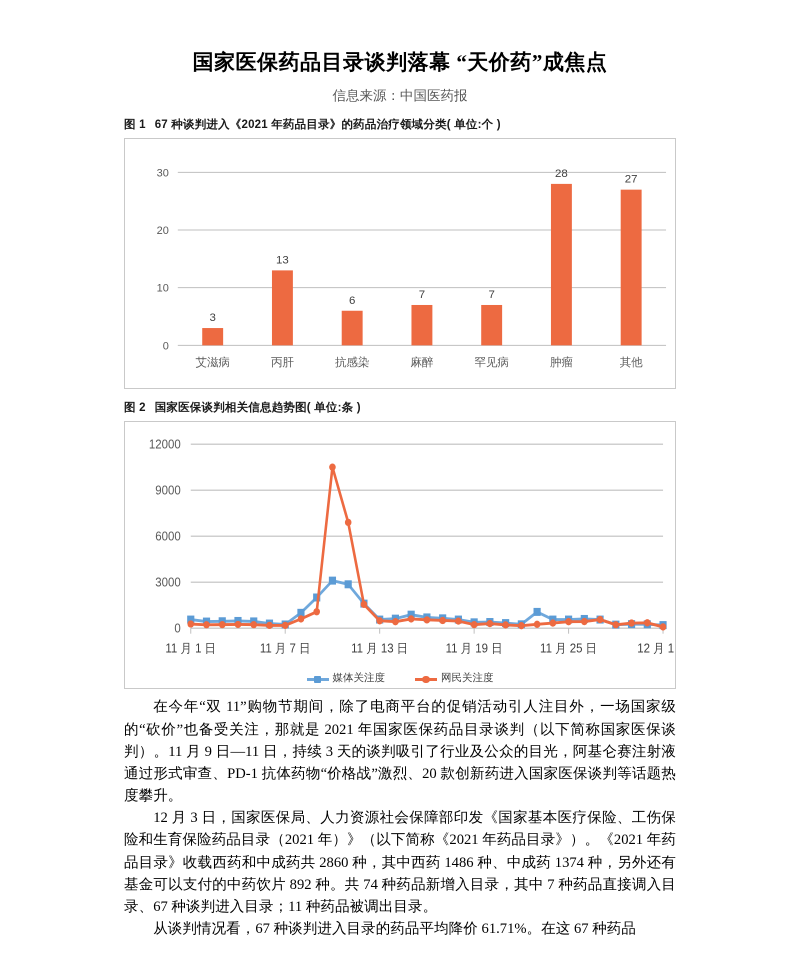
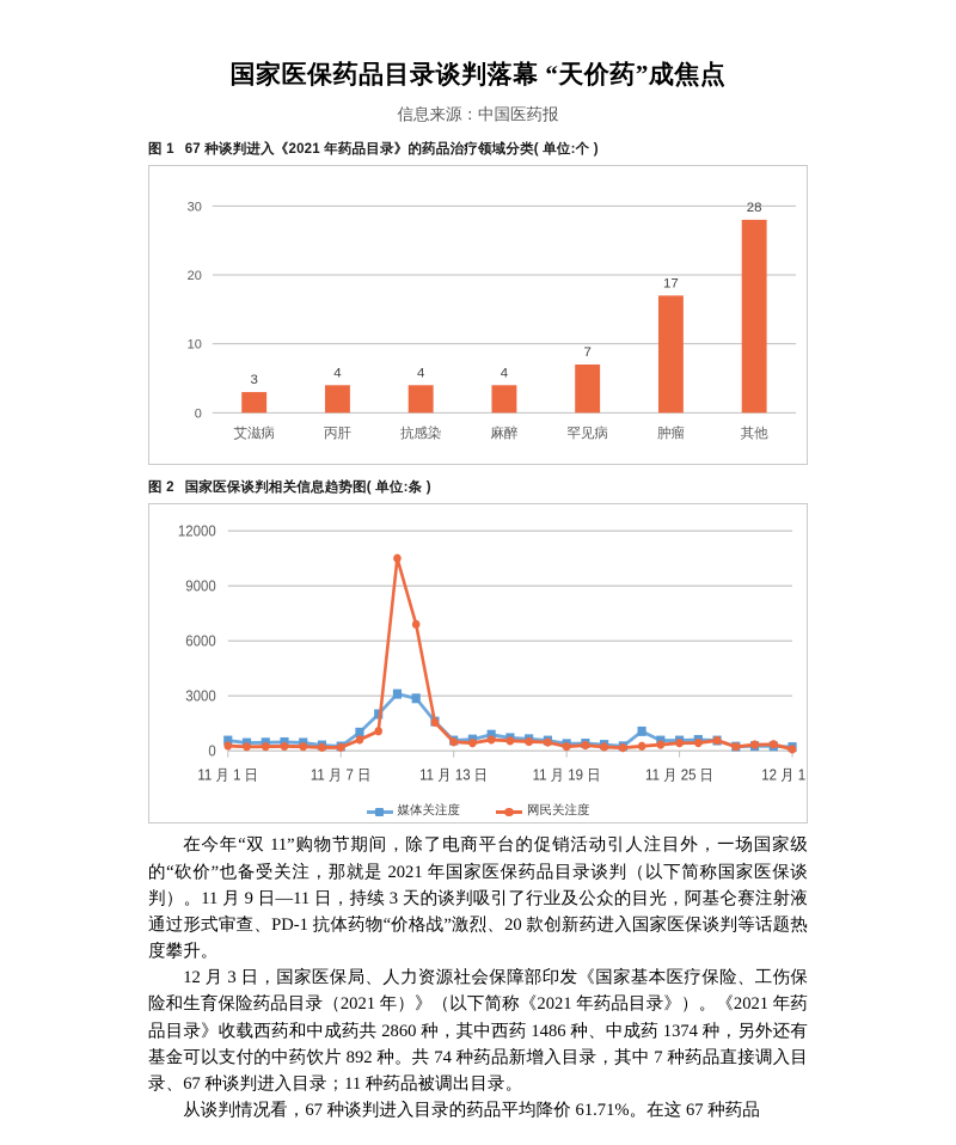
67 种谈判进入《2021 年药品目录》的药品治疗领域分类( 单位:个 )/丙肝: 13 -> 4
67 种谈判进入《2021 年药品目录》的药品治疗领域分类( 单位:个 )/抗感染: 6 -> 4
67 种谈判进入《2021 年药品目录》的药品治疗领域分类( 单位:个 )/麻醉: 7 -> 4
67 种谈判进入《2021 年药品目录》的药品治疗领域分类( 单位:个 )/肿瘤: 28 -> 17
67 种谈判进入《2021 年药品目录》的药品治疗领域分类( 单位:个 )/其他: 27 -> 28
